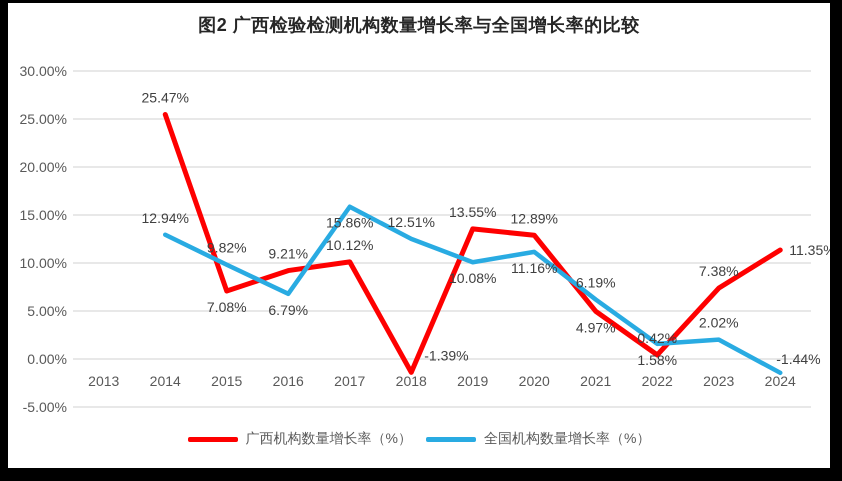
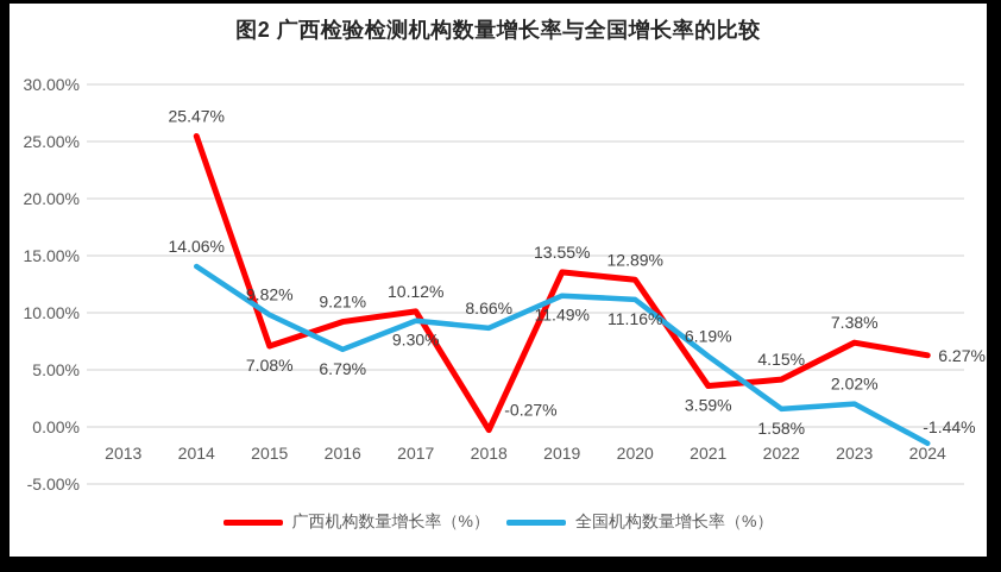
全国机构数量增长率（%）/2014: 12.94% -> 14.06%
全国机构数量增长率（%）/2017: 15.86% -> 9.30%
广西机构数量增长率（%）/2018: -1.39% -> -0.27%
全国机构数量增长率（%）/2018: 12.51% -> 8.66%
全国机构数量增长率（%）/2019: 10.08% -> 11.49%
广西机构数量增长率（%）/2021: 4.97% -> 3.59%
广西机构数量增长率（%）/2022: 0.42% -> 4.15%
广西机构数量增长率（%）/2024: 11.35% -> 6.27%
